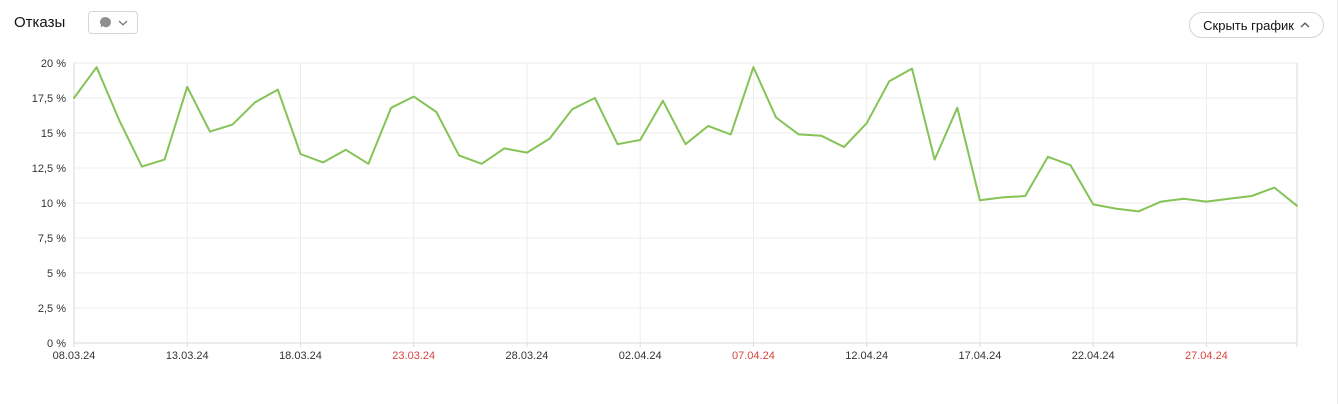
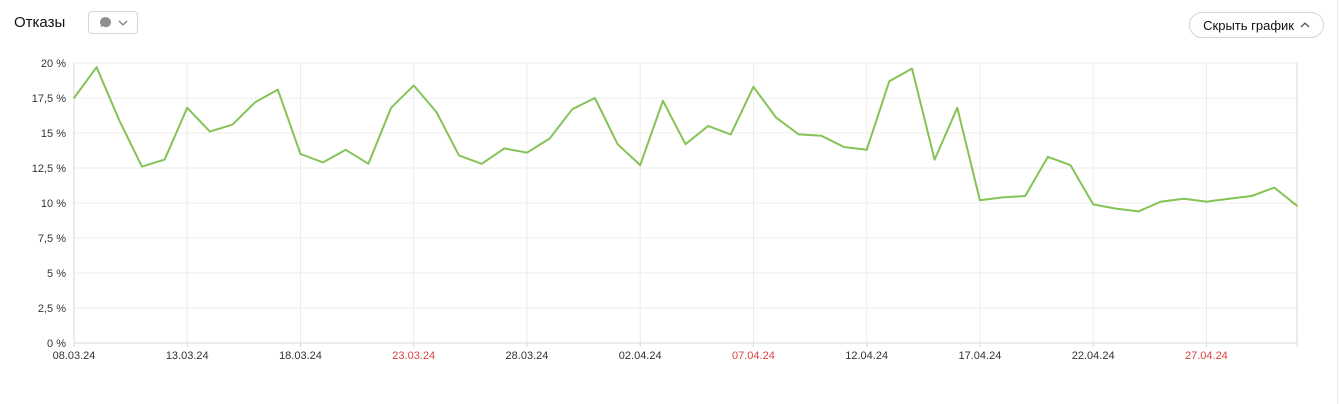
13.03.24: 18.3% -> 16.8%
23.03.24: 17.6% -> 18.4%
02.04.24: 14.5% -> 12.7%
07.04.24: 19.7% -> 18.3%
12.04.24: 15.7% -> 13.8%
